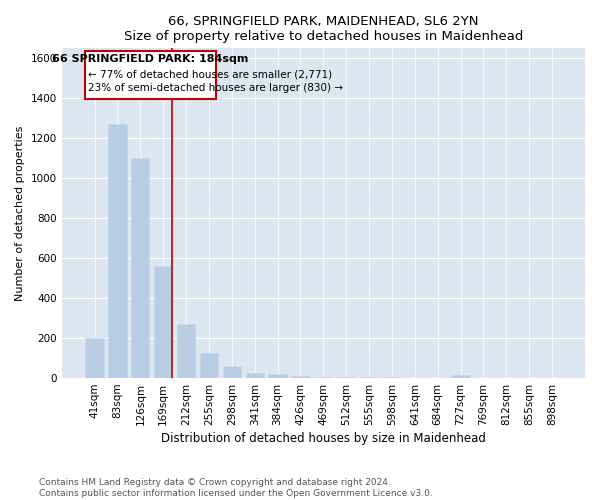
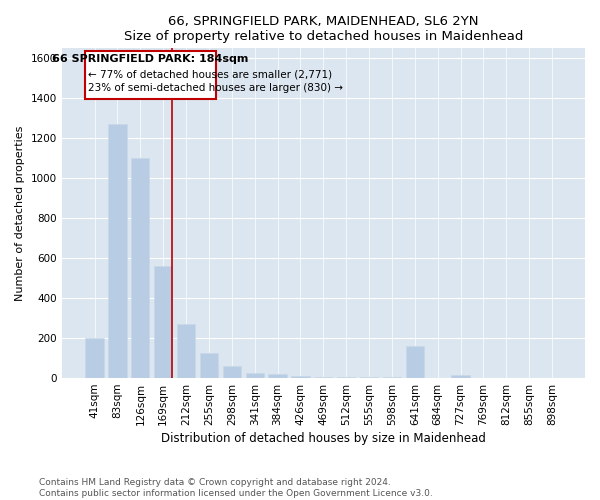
641sqm: 0 -> 160
